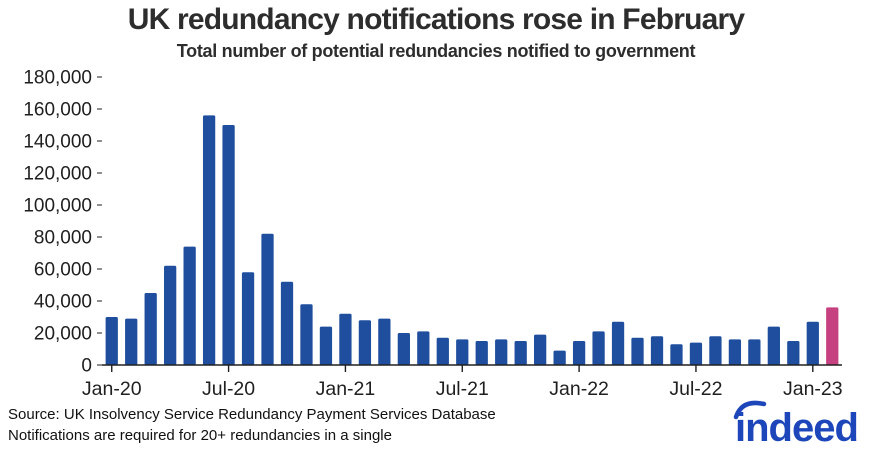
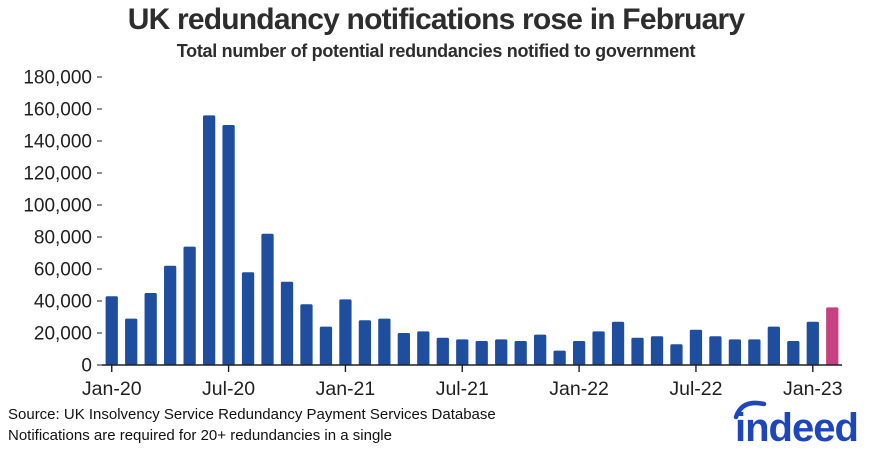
Jan-20: 30000 -> 43000
Jan-21: 32000 -> 41000
Jul-22: 14000 -> 22000
